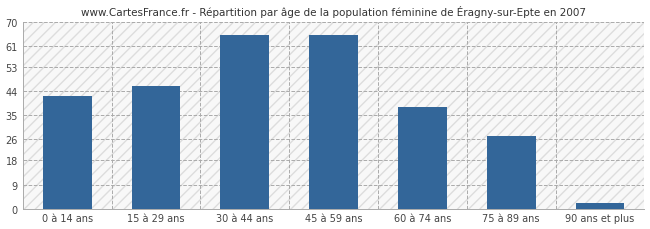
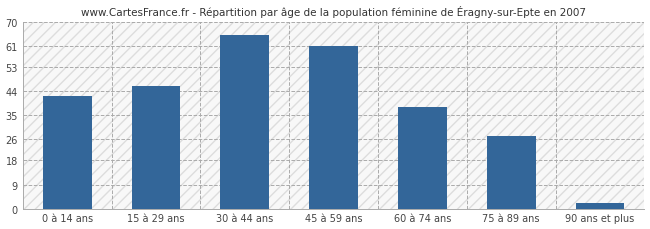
45 à 59 ans: 65 -> 61
